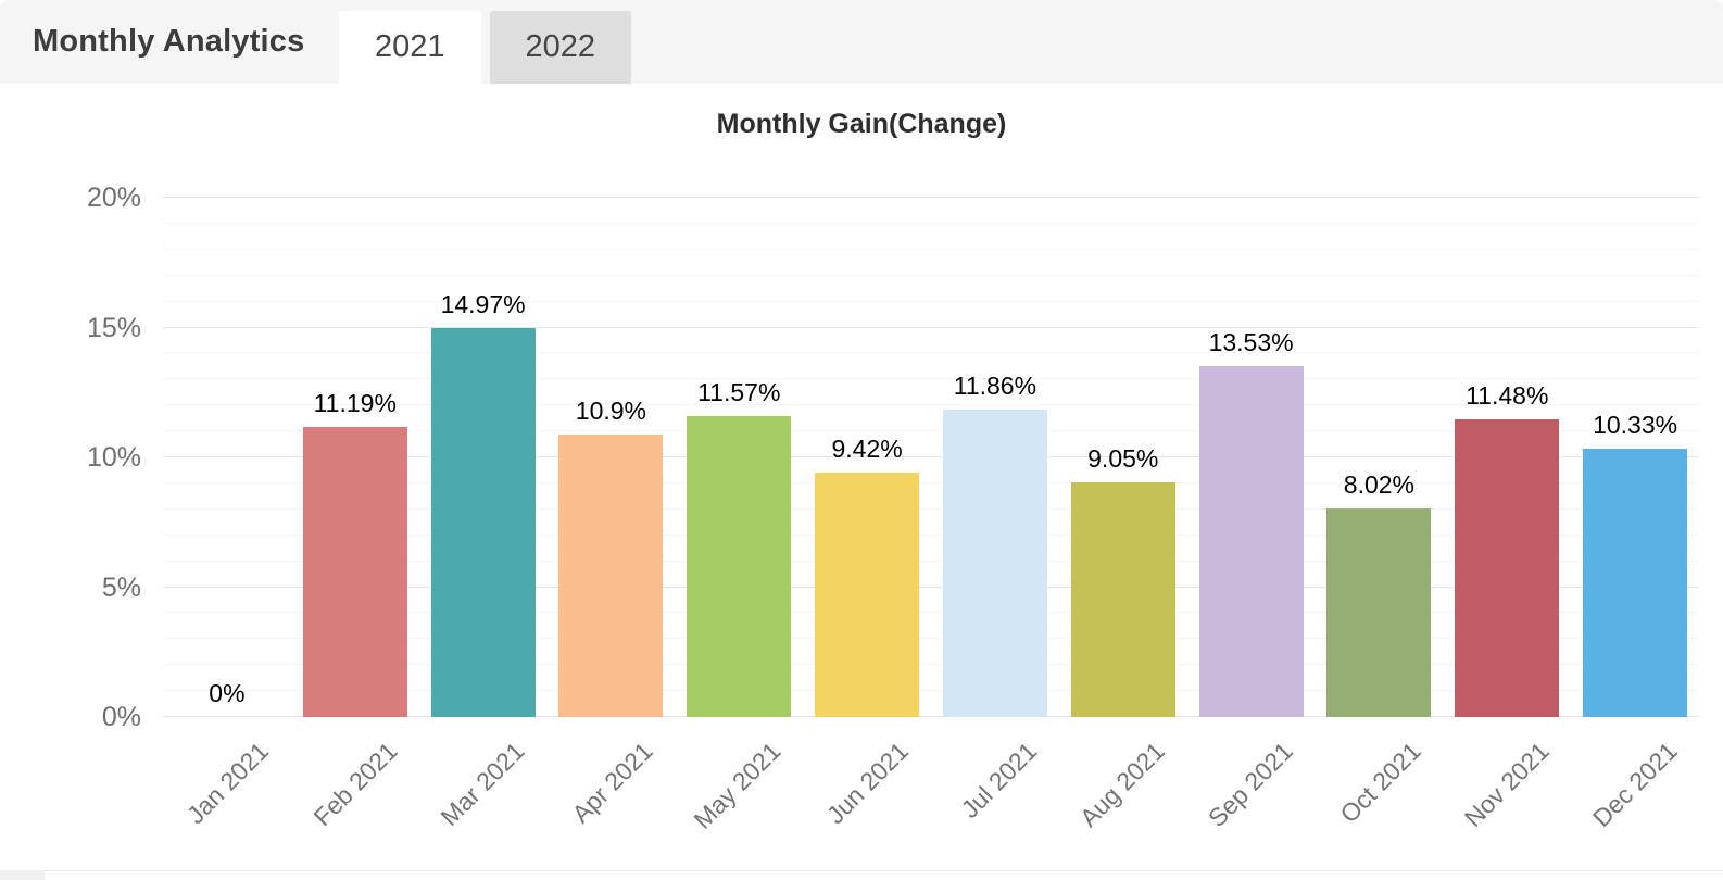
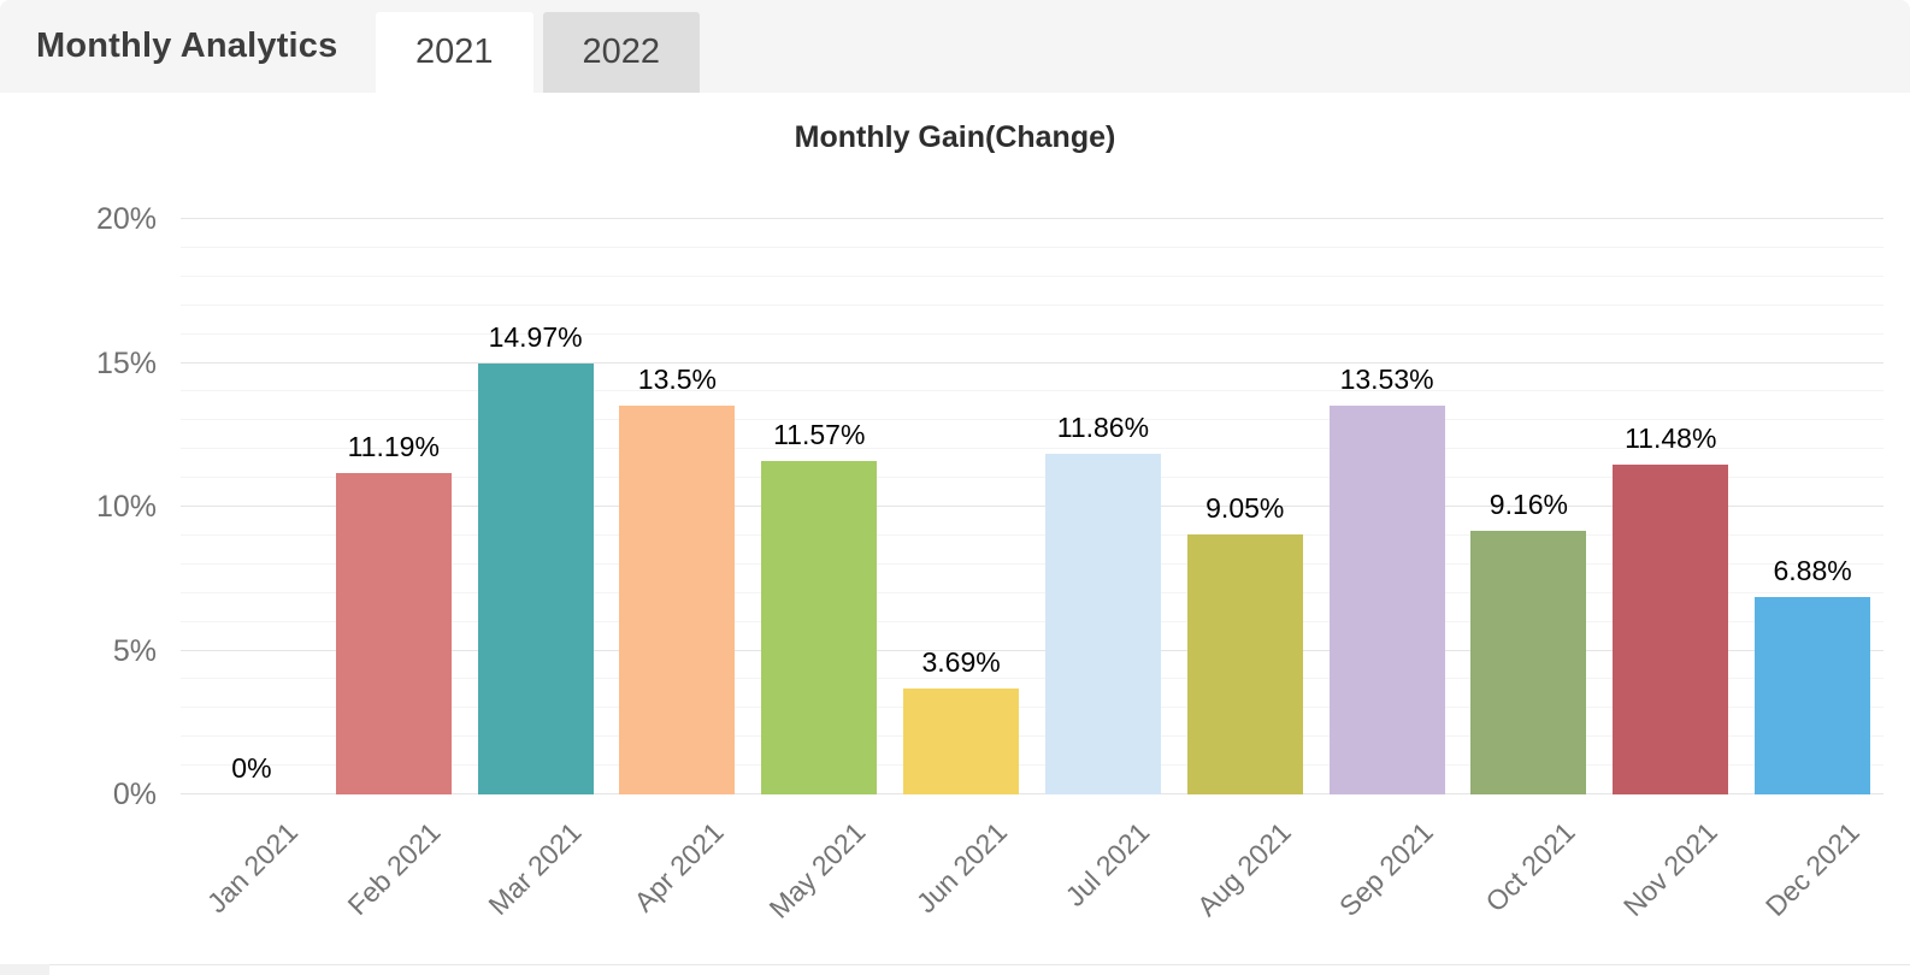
Apr 2021: 10.9% -> 13.5%
Jun 2021: 9.42% -> 3.69%
Oct 2021: 8.02% -> 9.16%
Dec 2021: 10.33% -> 6.88%
